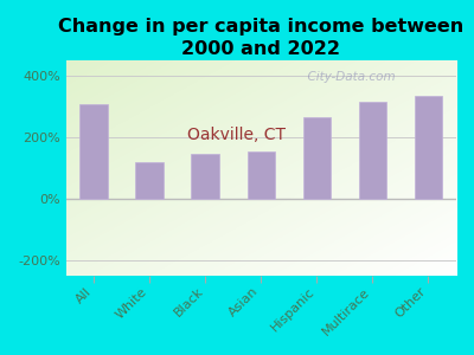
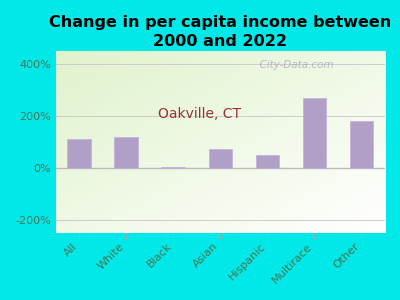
All: 310% -> 110%
Black: 145% -> 2%
Asian: 155% -> 75%
Hispanic: 265% -> 50%
Multirace: 315% -> 270%
Other: 335% -> 180%
